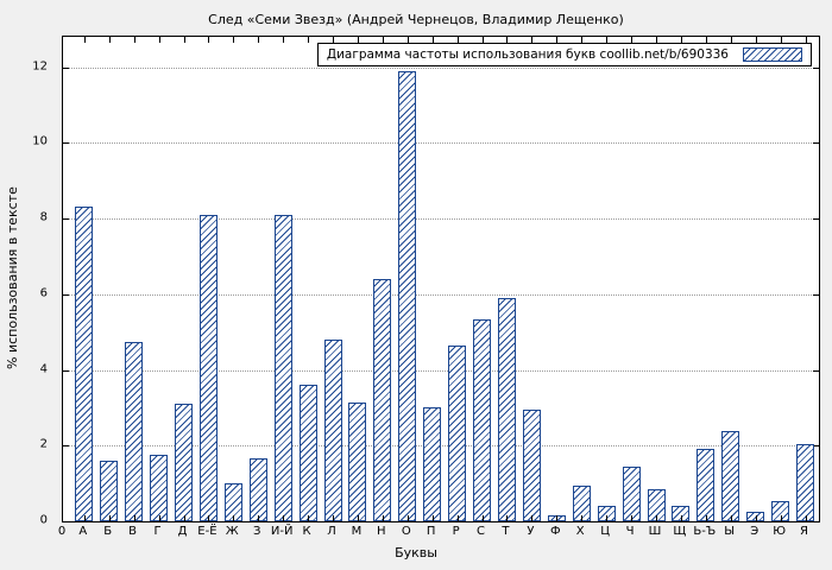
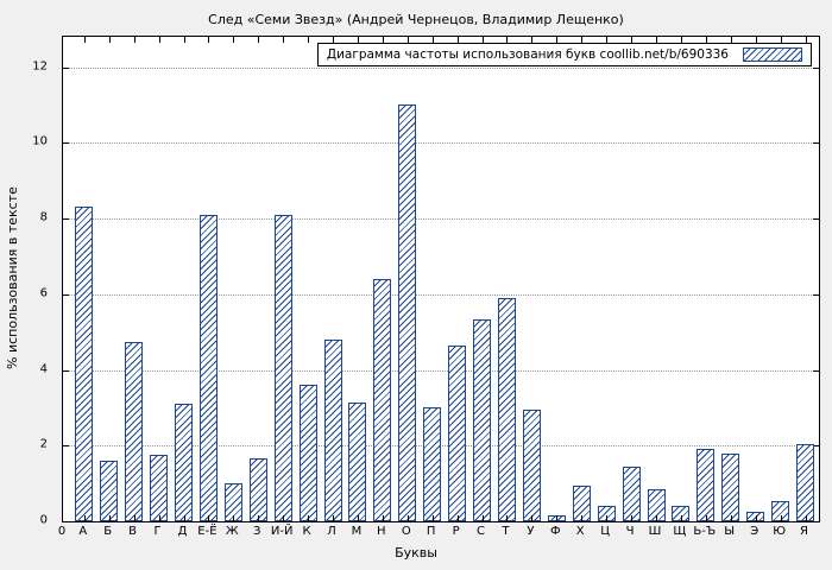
О: 11.9 -> 11.0
Ы: 2.4 -> 1.8
